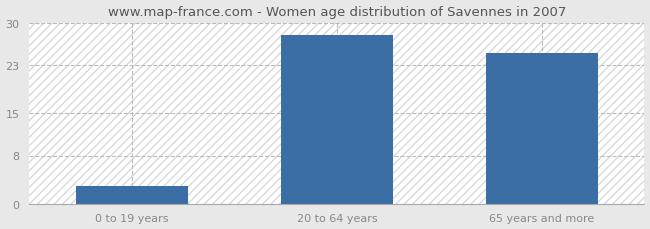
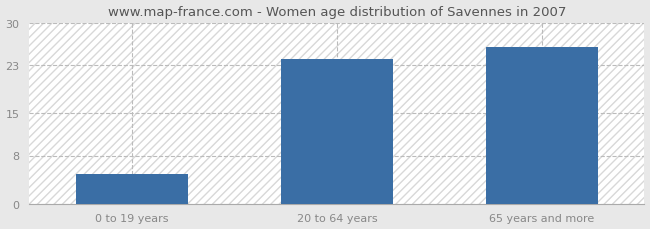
0 to 19 years: 3 -> 5
20 to 64 years: 28 -> 24
65 years and more: 25 -> 26
